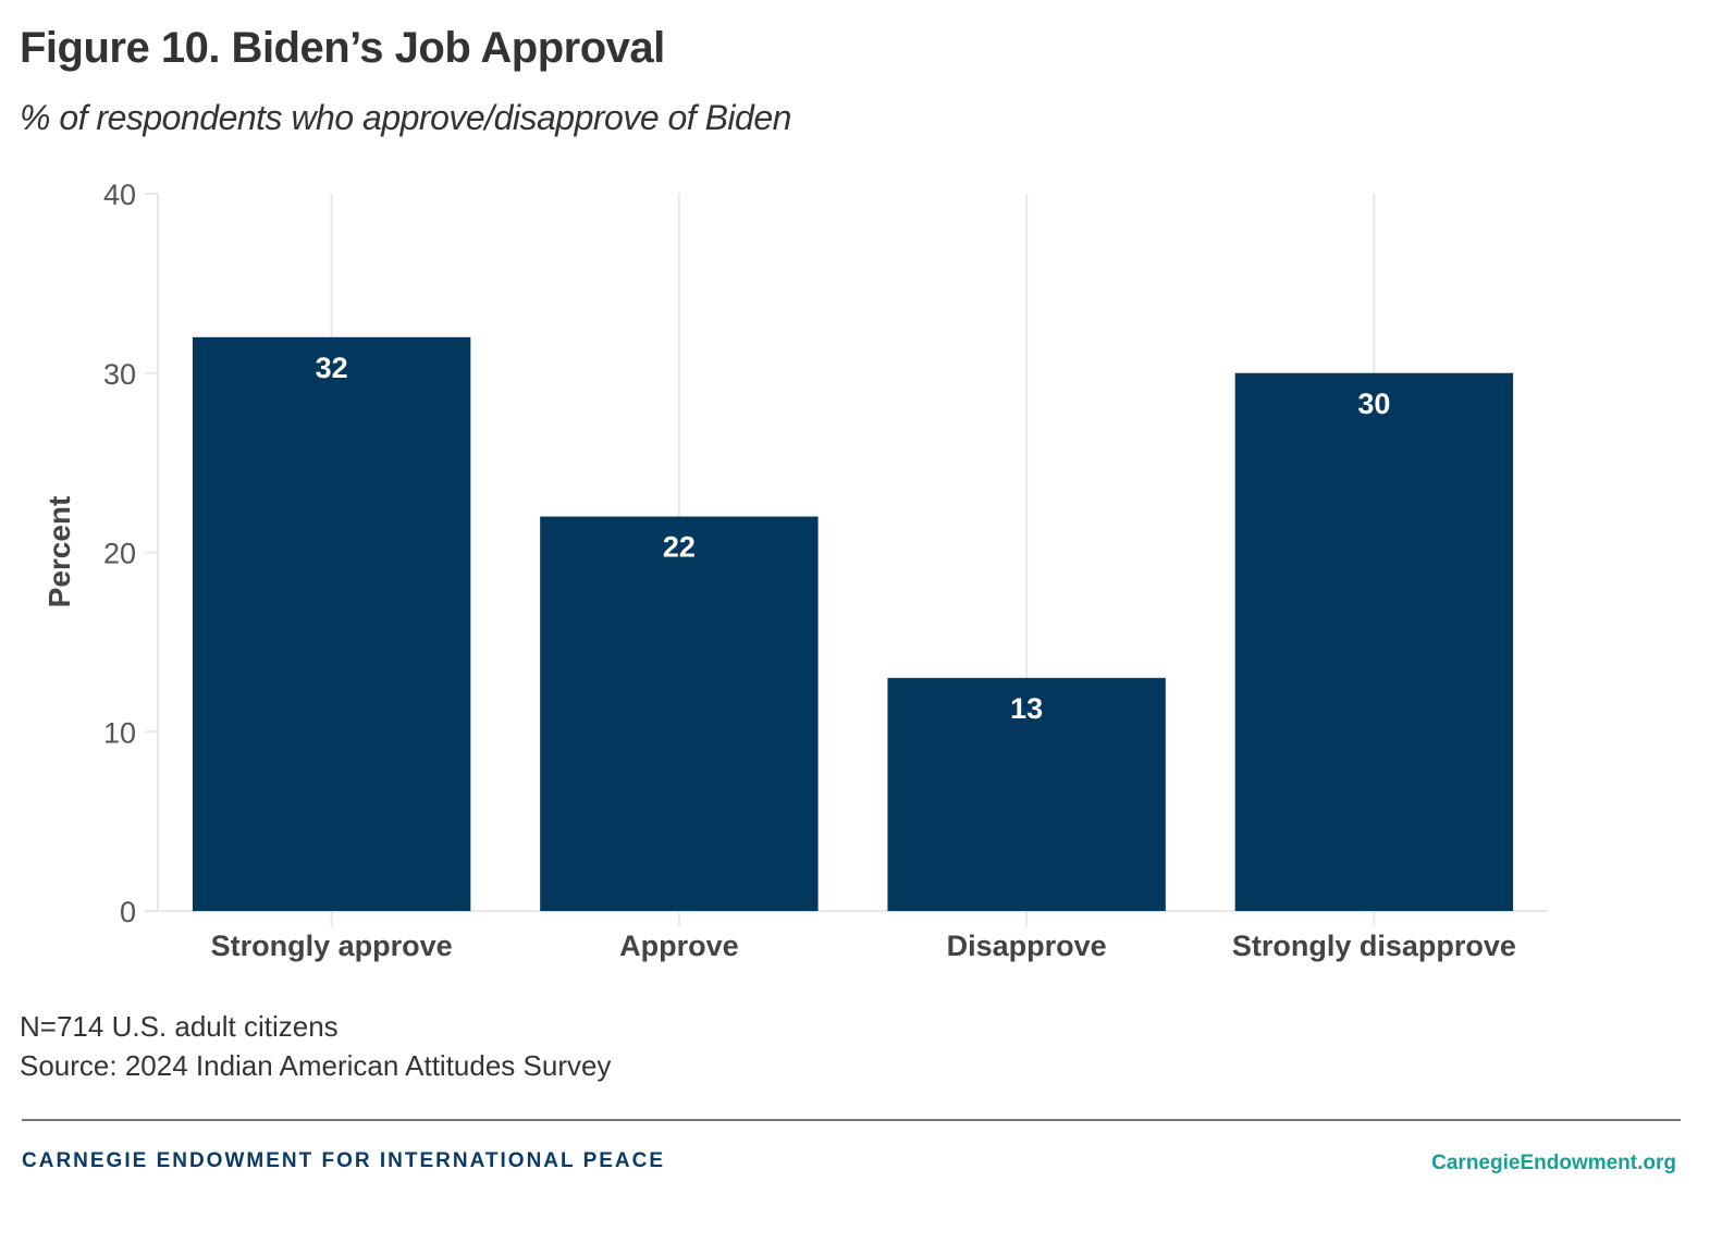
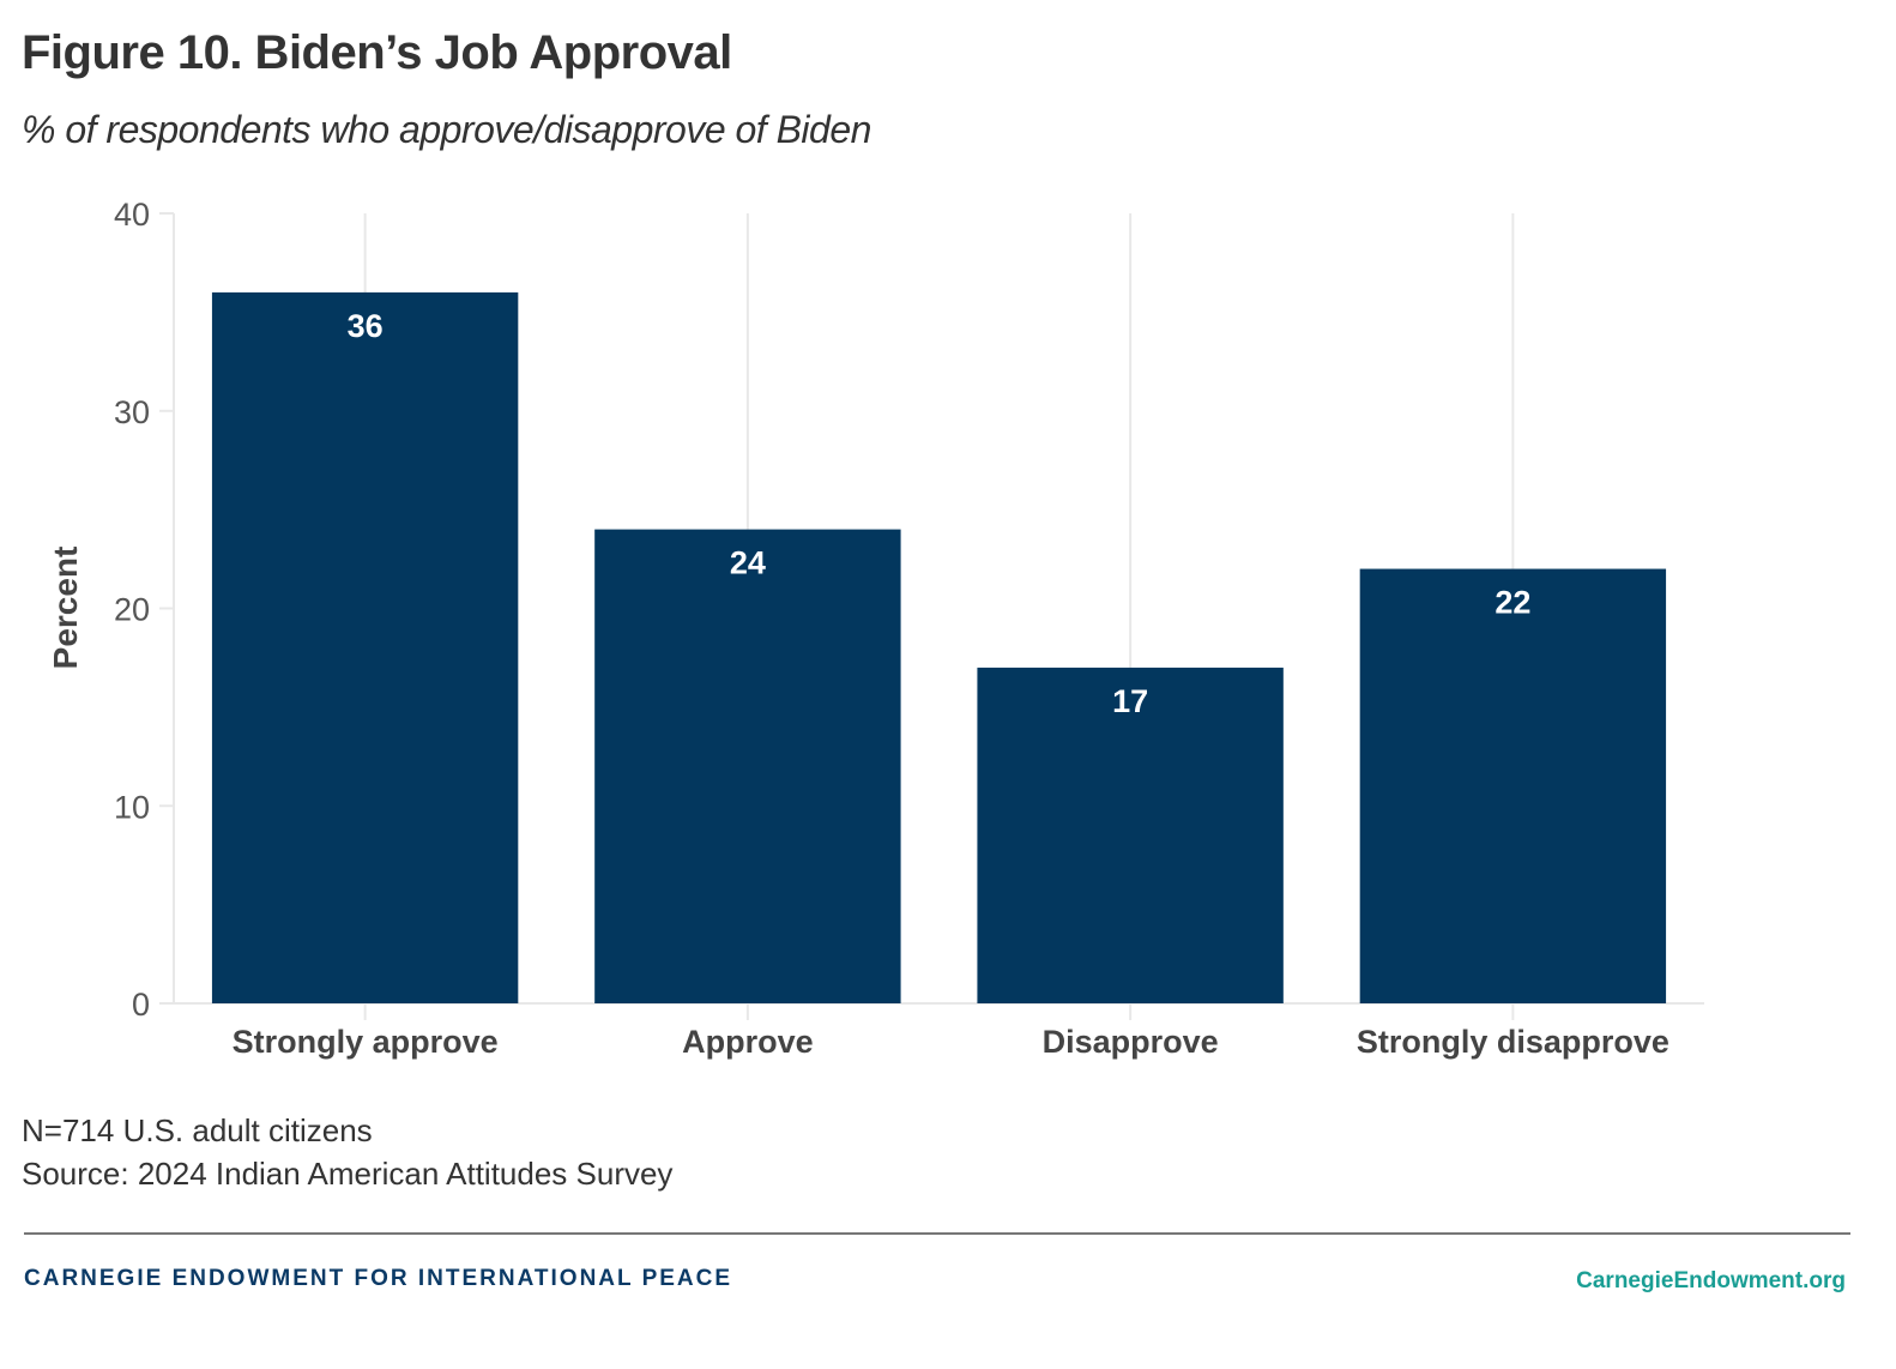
Strongly approve: 32 -> 36
Approve: 22 -> 24
Disapprove: 13 -> 17
Strongly disapprove: 30 -> 22
